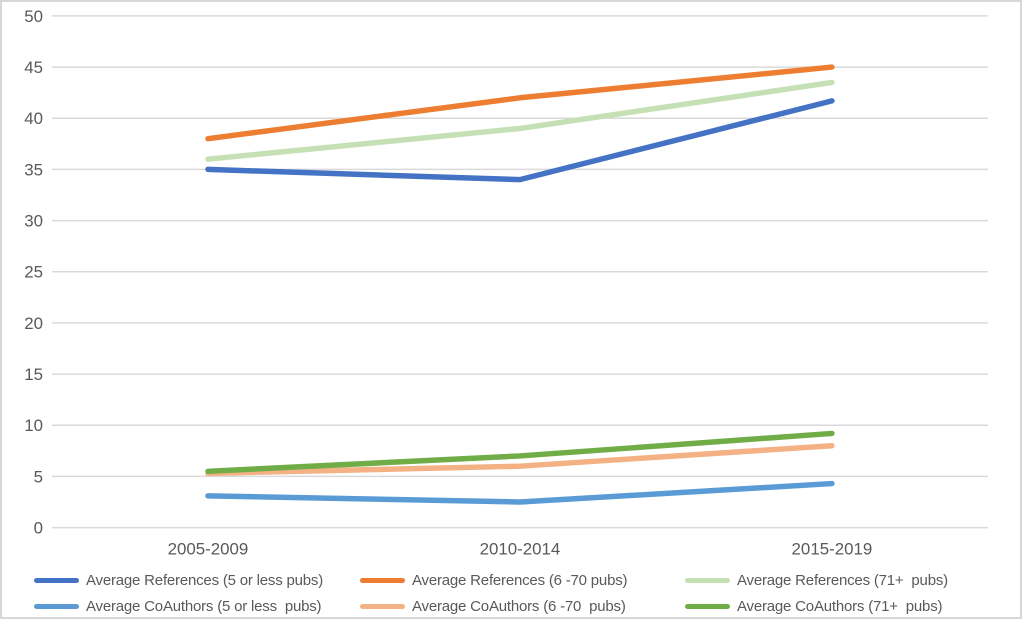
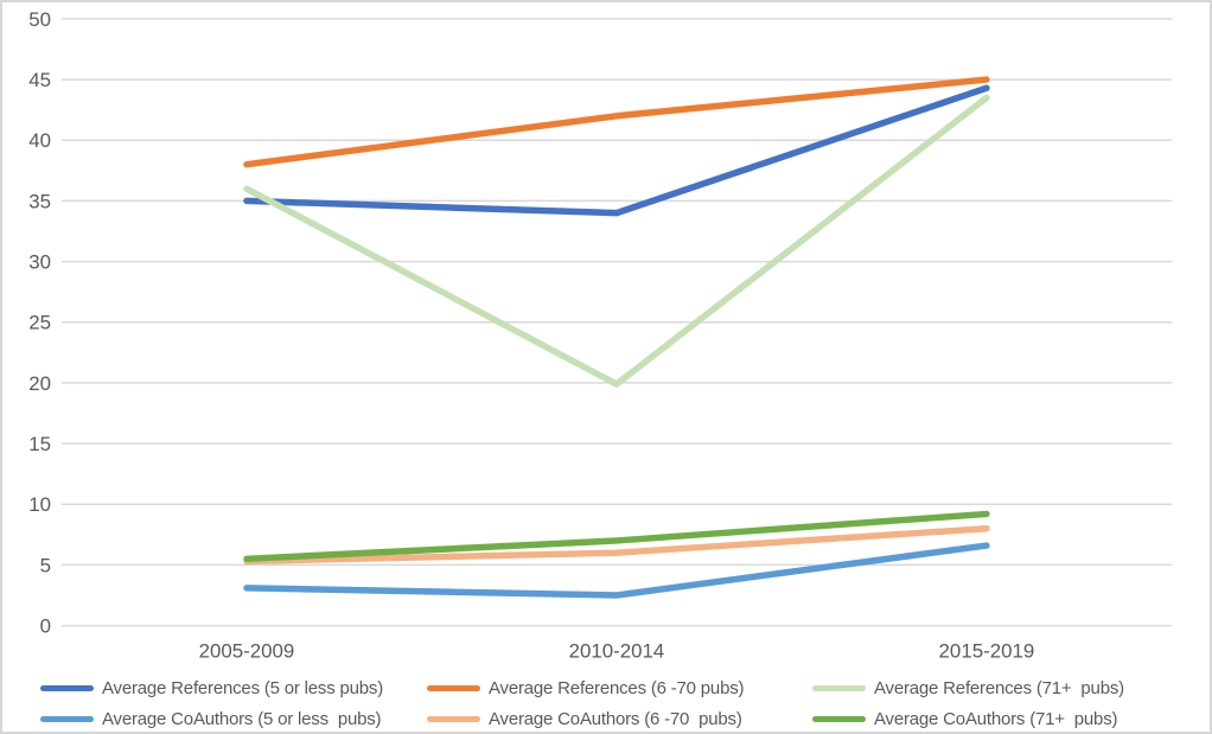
Average References (71+ pubs)/2010-2014: 39.0 -> 19.9
Average References (5 or less pubs)/2015-2019: 41.7 -> 44.3
Average CoAuthors (5 or less pubs)/2015-2019: 4.3 -> 6.6
